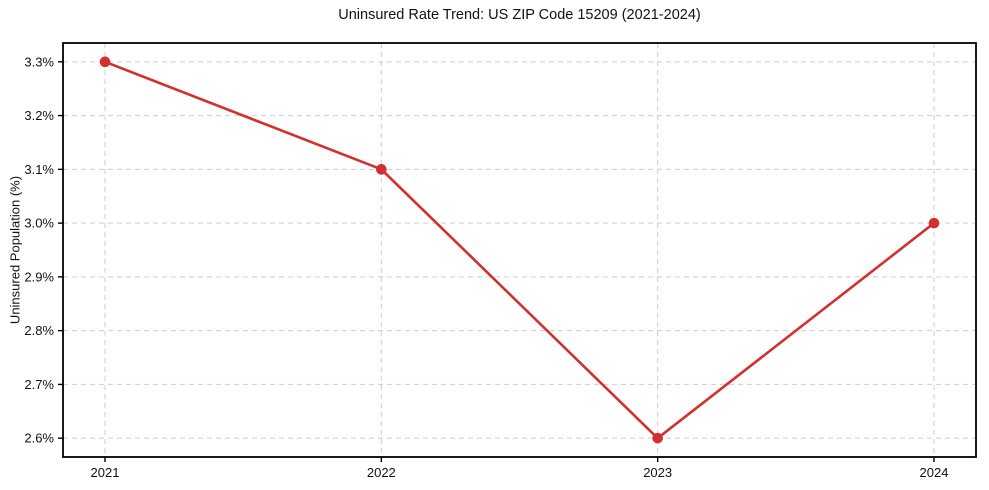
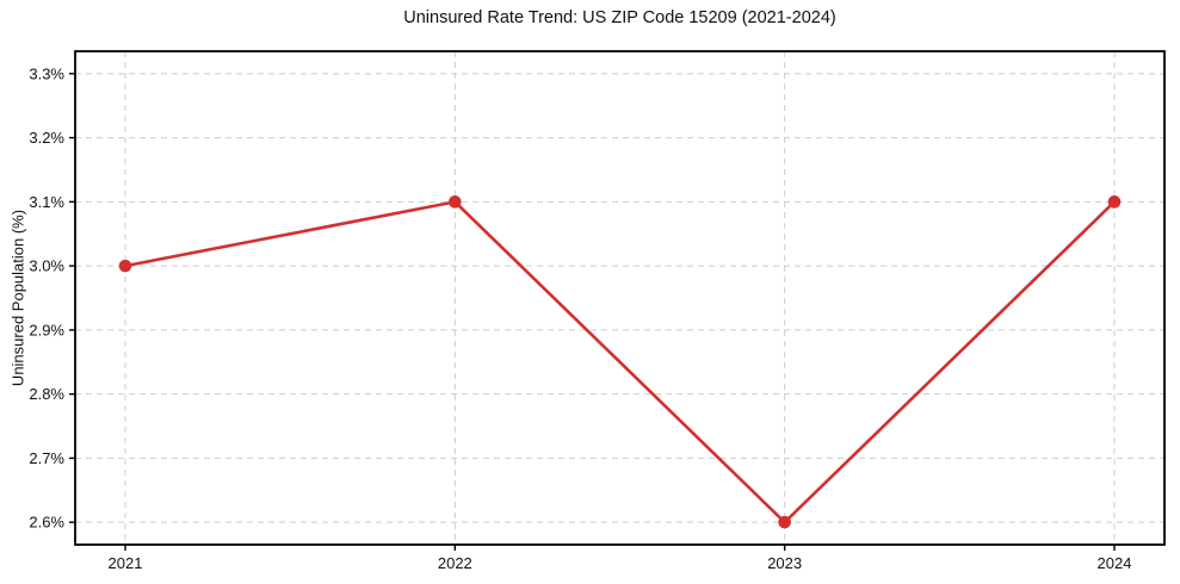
2021: 3.3% -> 3.0%
2024: 3.0% -> 3.1%
